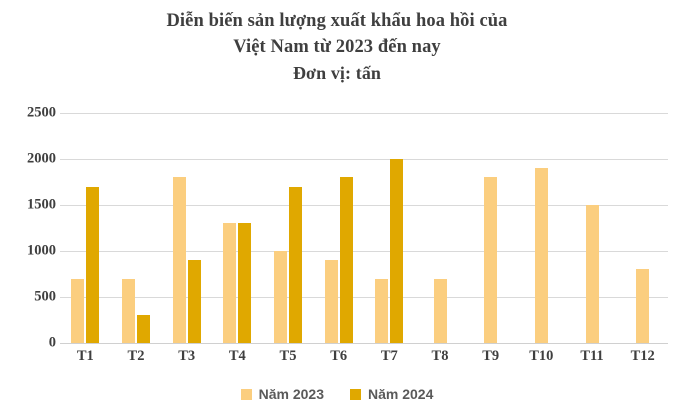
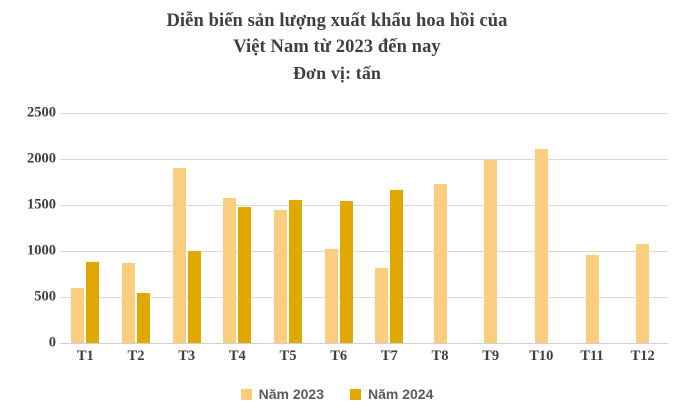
Năm 2023/T1: 700 -> 600
Năm 2024/T1: 1700 -> 900
Năm 2023/T2: 700 -> 900
Năm 2024/T2: 300 -> 500
Năm 2023/T3: 1800 -> 1900
Năm 2024/T3: 900 -> 1000
Năm 2023/T4: 1300 -> 1600
Năm 2024/T4: 1300 -> 1500
Năm 2023/T5: 1000 -> 1400
Năm 2024/T5: 1700 -> 1600
Năm 2023/T6: 900 -> 1000
Năm 2024/T6: 1800 -> 1500
Năm 2023/T7: 700 -> 800
Năm 2024/T7: 2000 -> 1700
Năm 2023/T8: 700 -> 1700
Năm 2023/T9: 1800 -> 2000
Năm 2023/T10: 1900 -> 2100
Năm 2023/T11: 1500 -> 1000
Năm 2023/T12: 800 -> 1100
